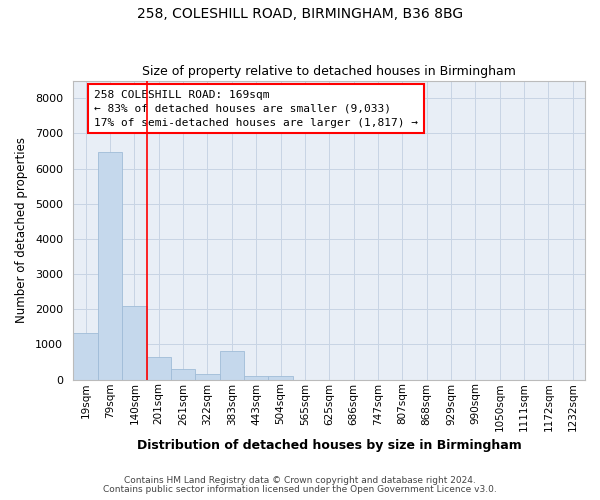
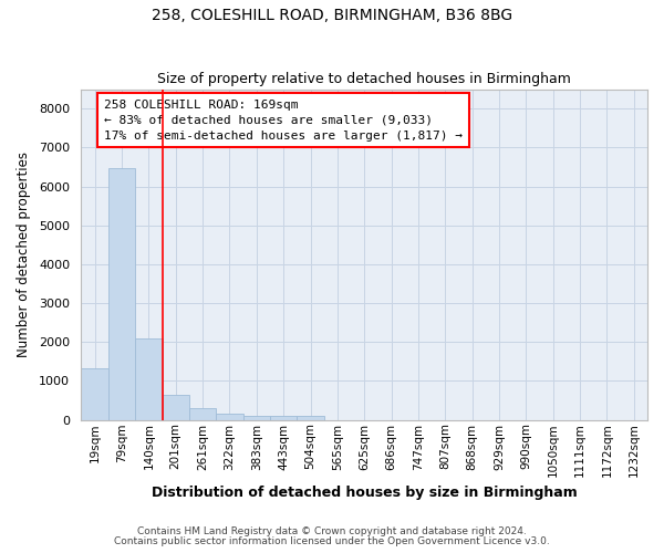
383sqm: 800 -> 100
